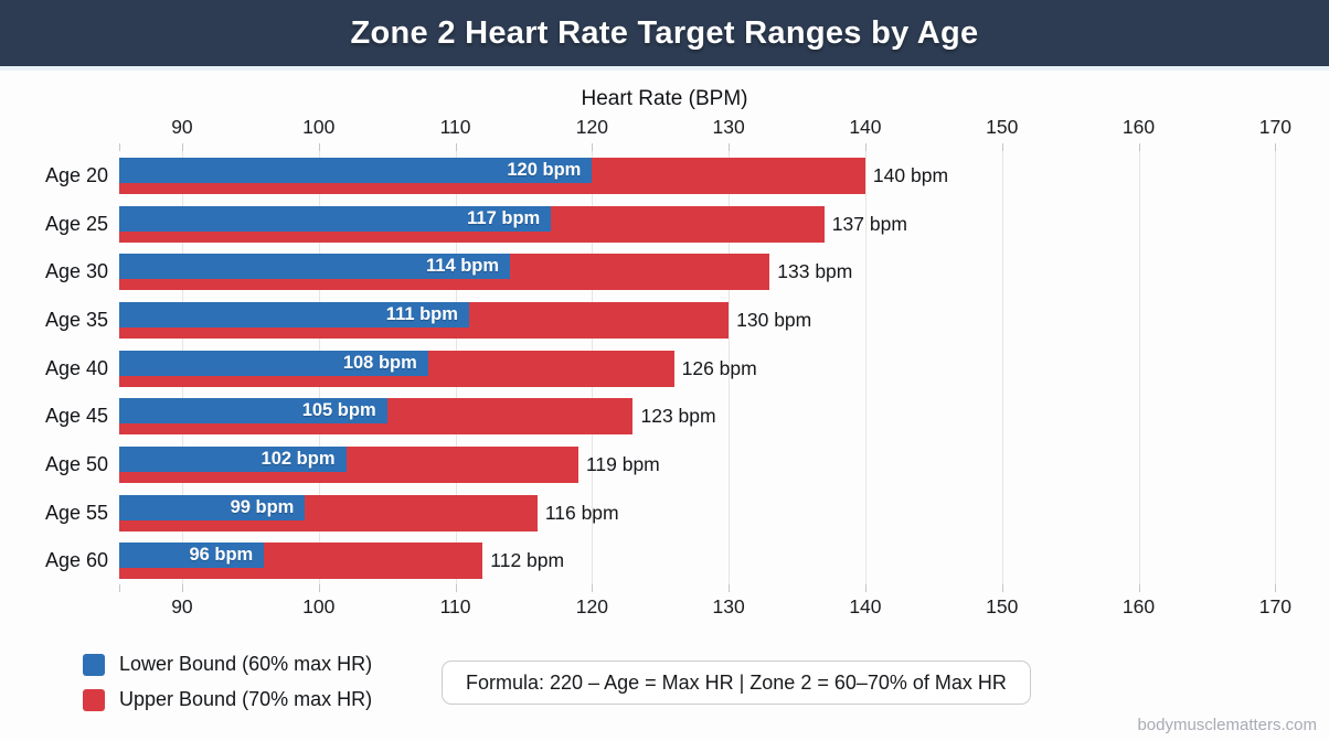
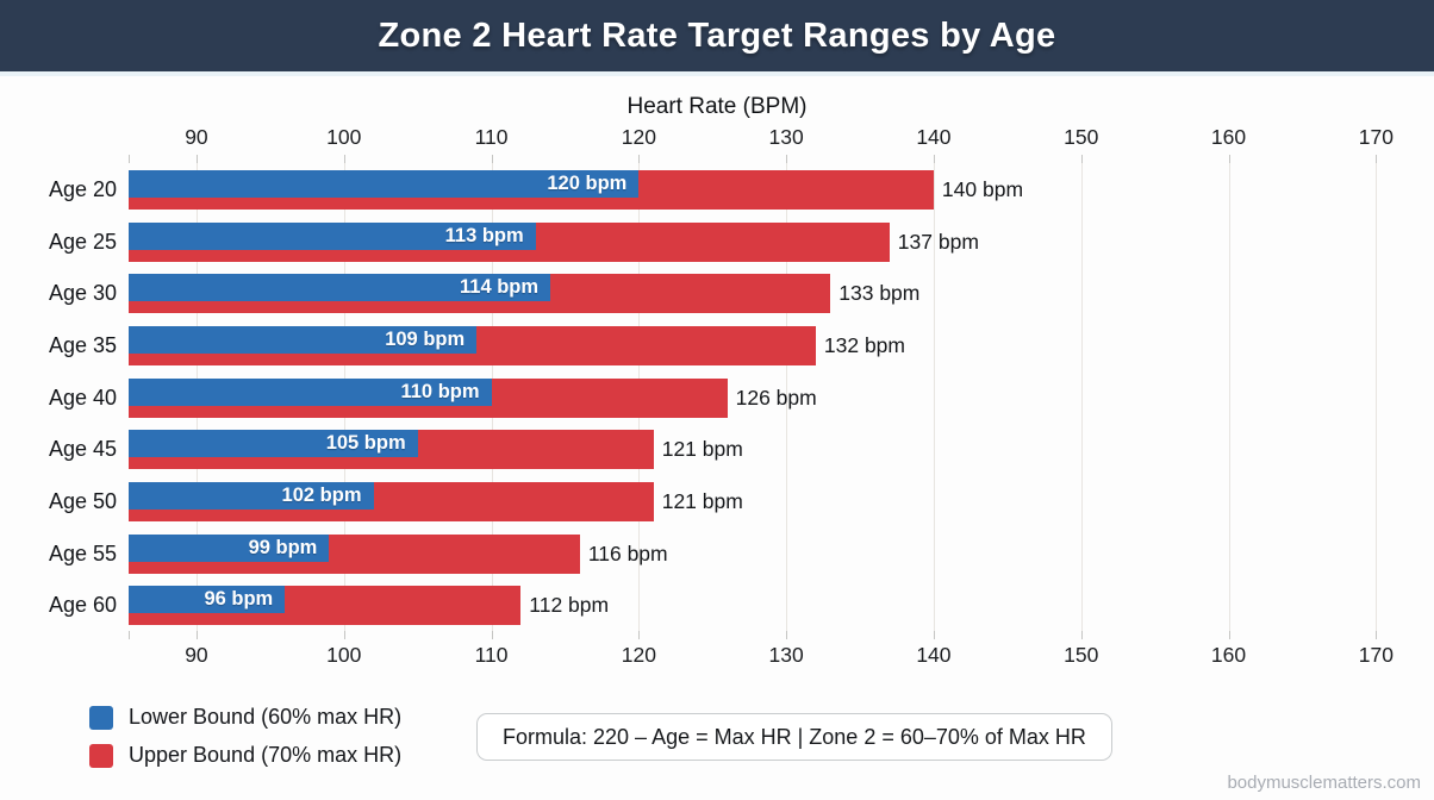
Lower Bound (60% max HR)/Age 25: 117 -> 113
Lower Bound (60% max HR)/Age 35: 111 -> 109
Upper Bound (70% max HR)/Age 35: 130 -> 132
Lower Bound (60% max HR)/Age 40: 108 -> 110
Upper Bound (70% max HR)/Age 45: 123 -> 121
Upper Bound (70% max HR)/Age 50: 119 -> 121
